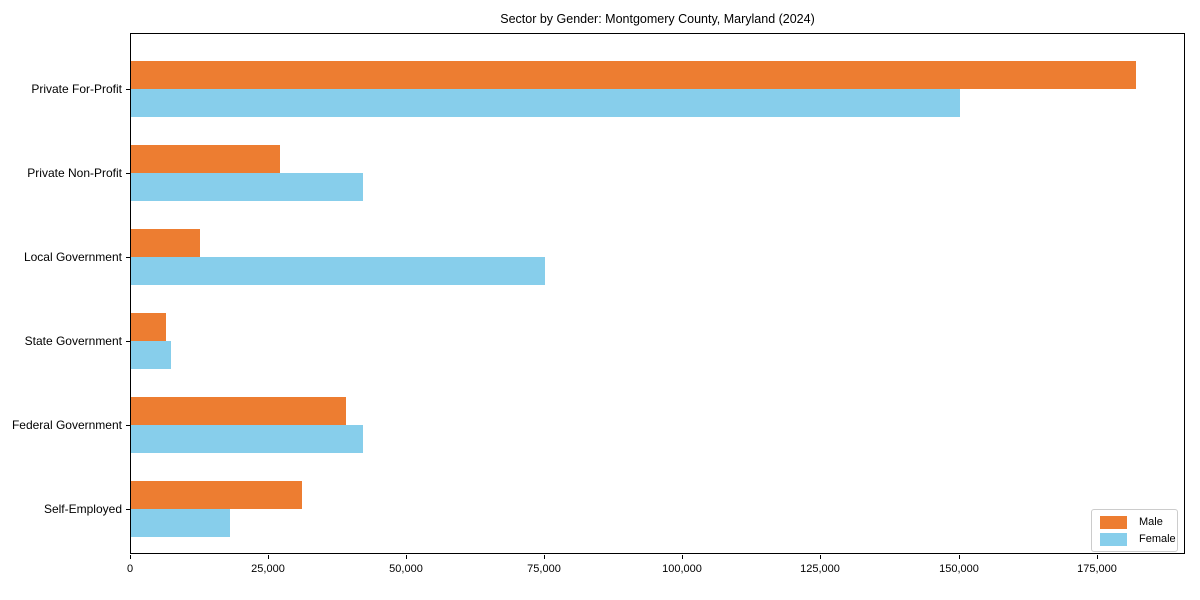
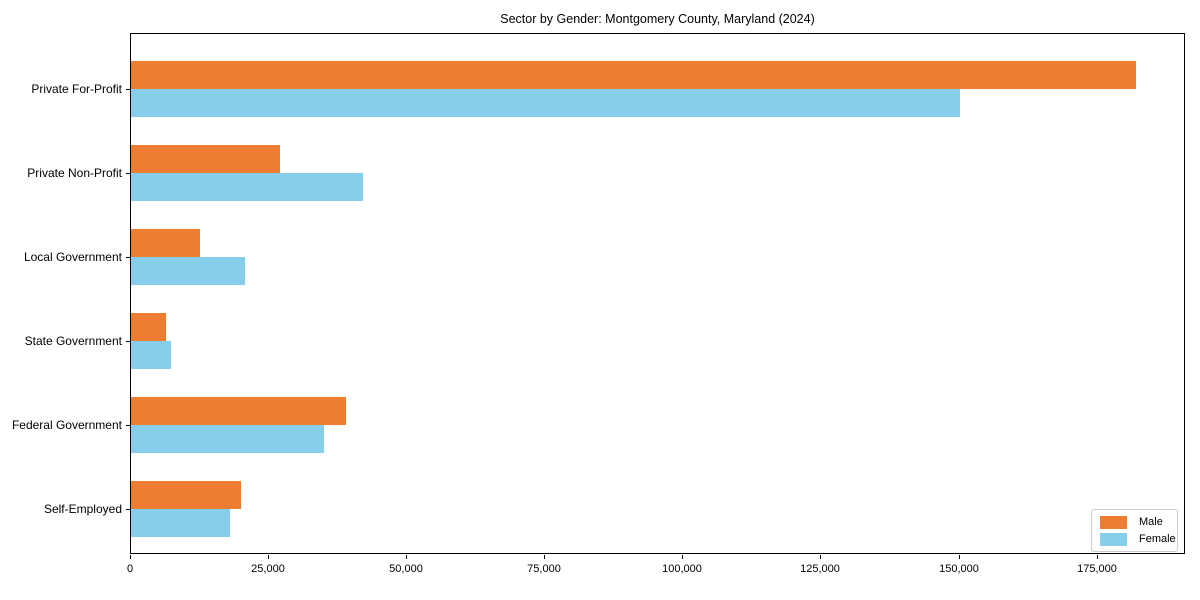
Female/Local Government: 75000 -> 21000
Female/Federal Government: 42000 -> 35000
Male/Self-Employed: 31000 -> 20000
